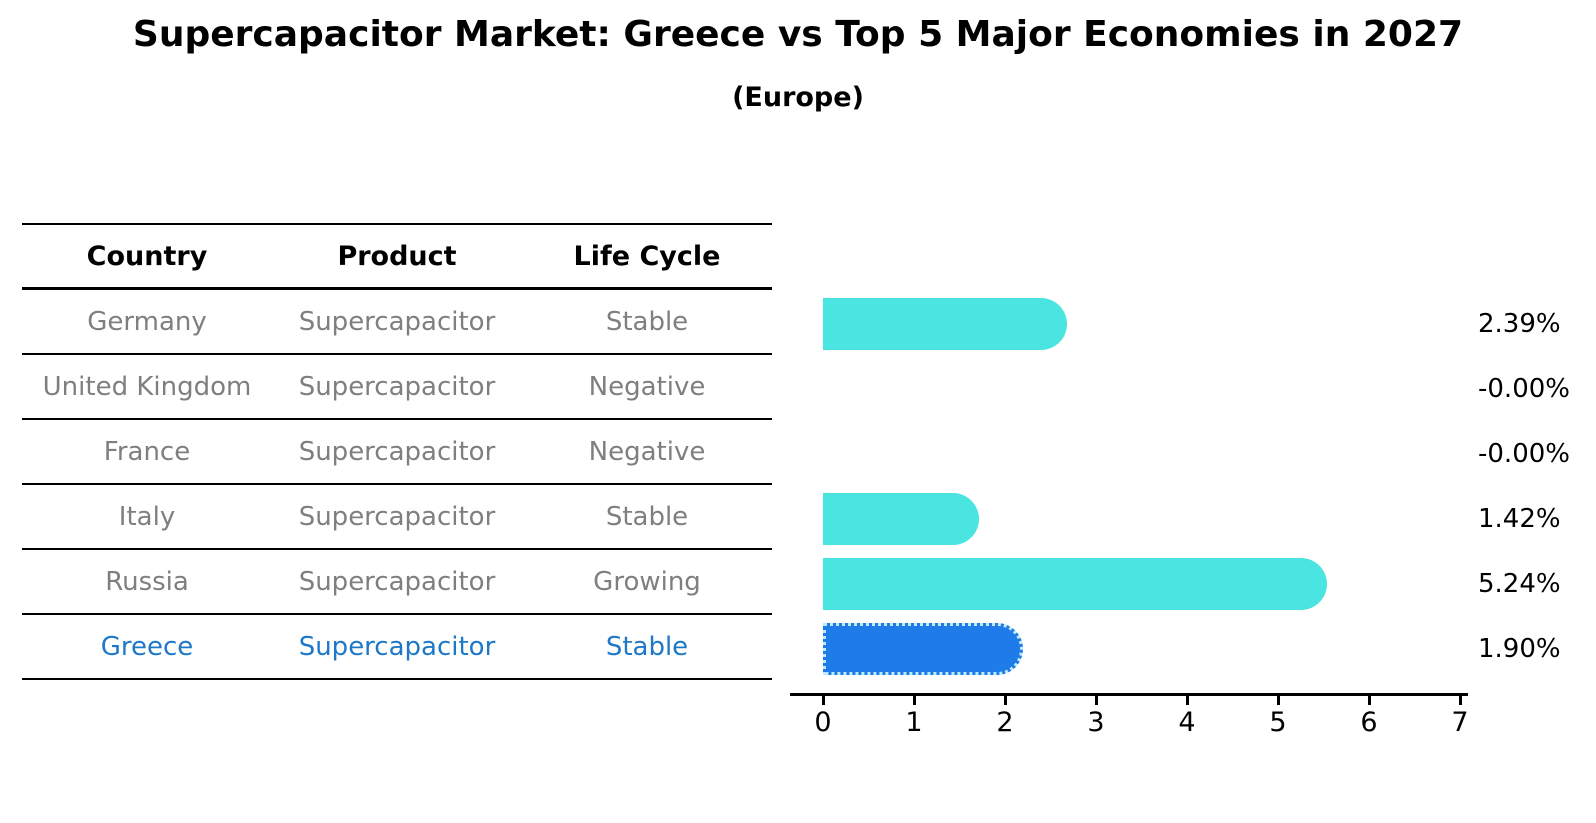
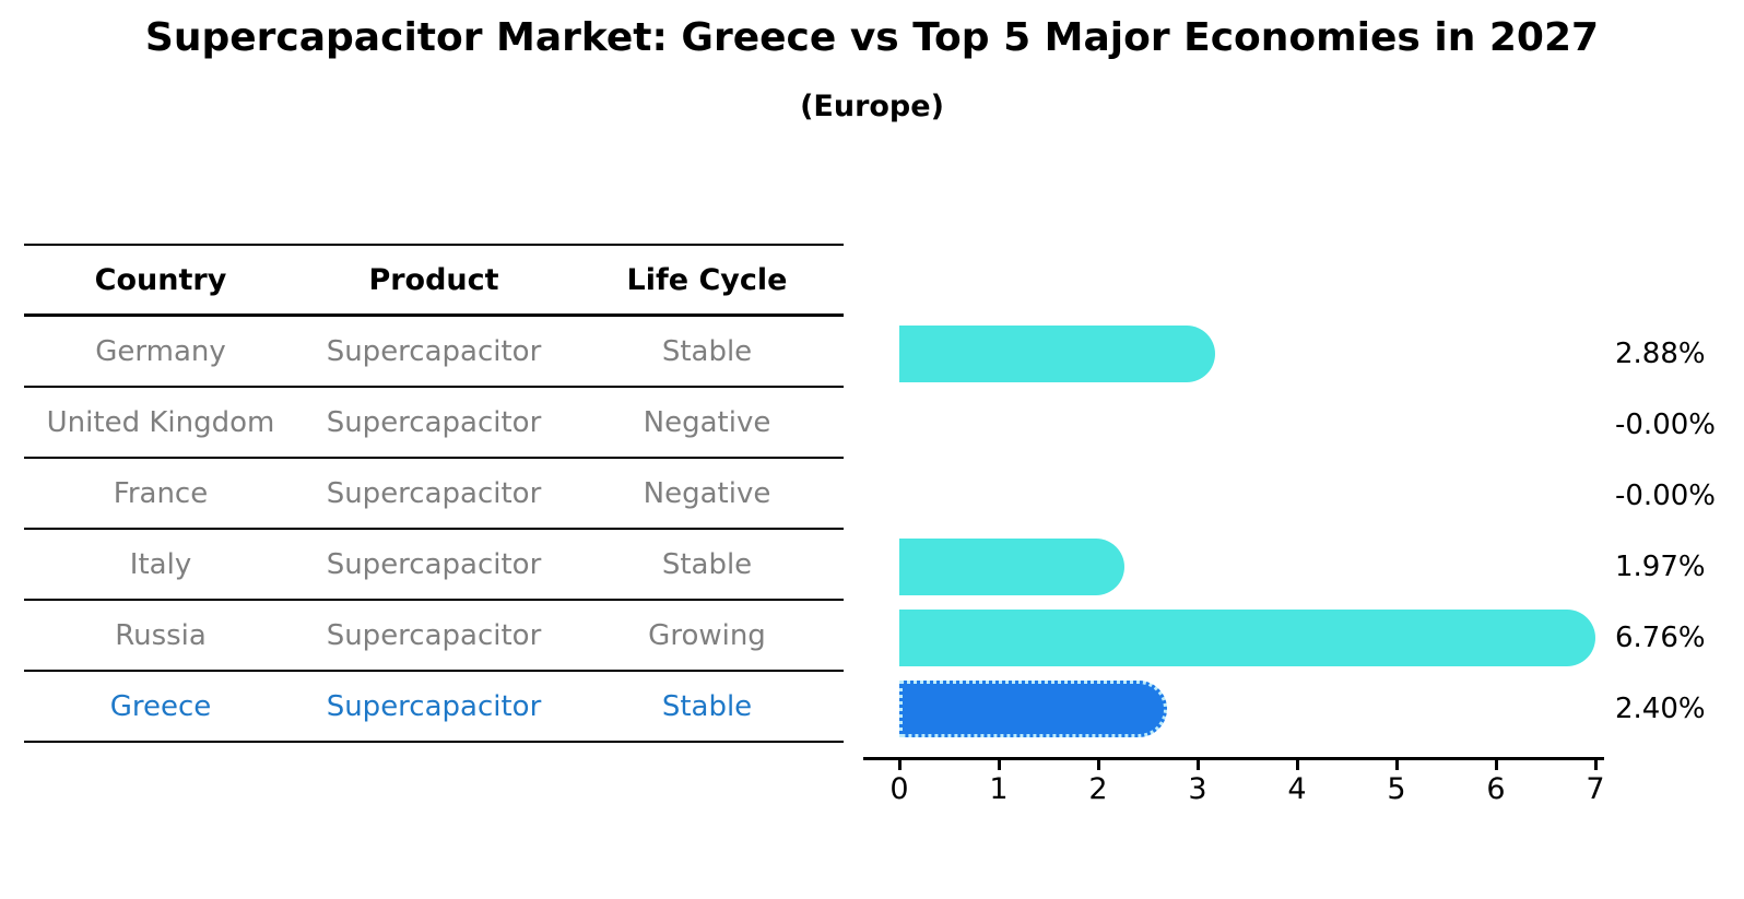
Germany: 2.39% -> 2.88%
Italy: 1.42% -> 1.97%
Russia: 5.24% -> 6.76%
Greece: 1.90% -> 2.40%
